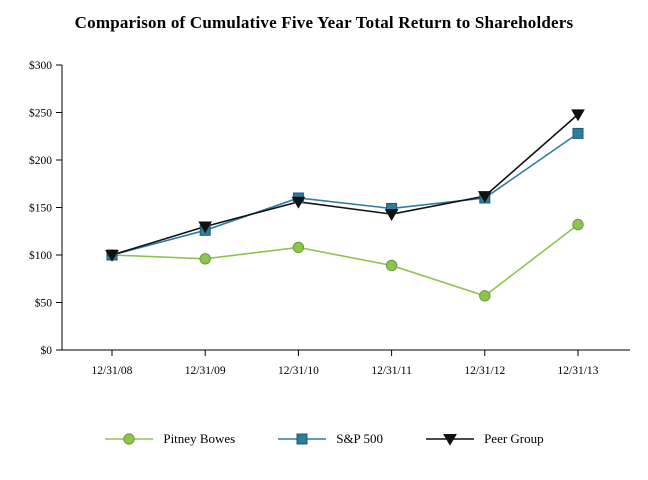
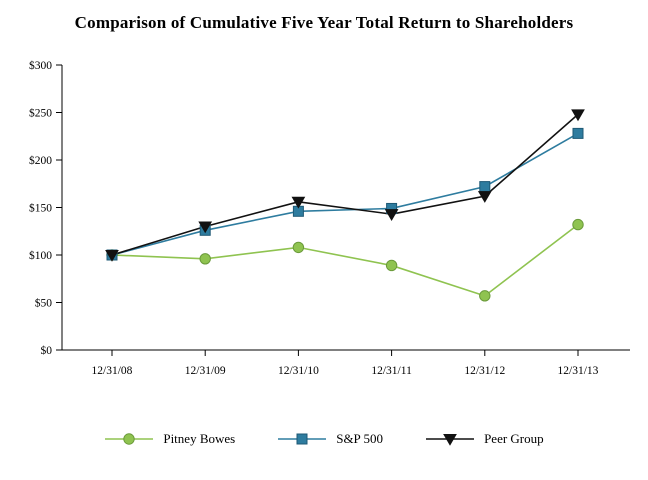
S&P 500/12/31/10: $160 -> $150
S&P 500/12/31/12: $160 -> $170
